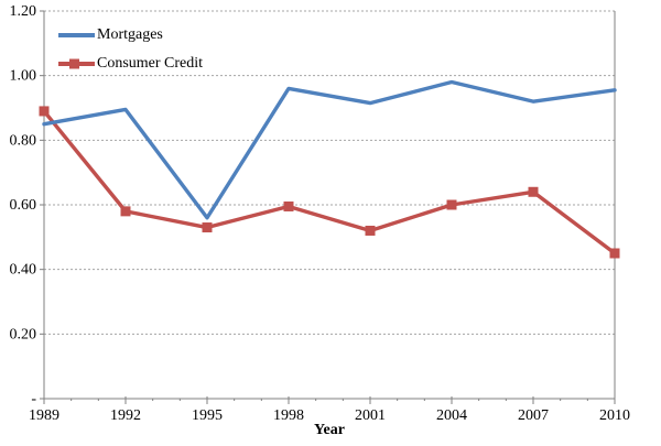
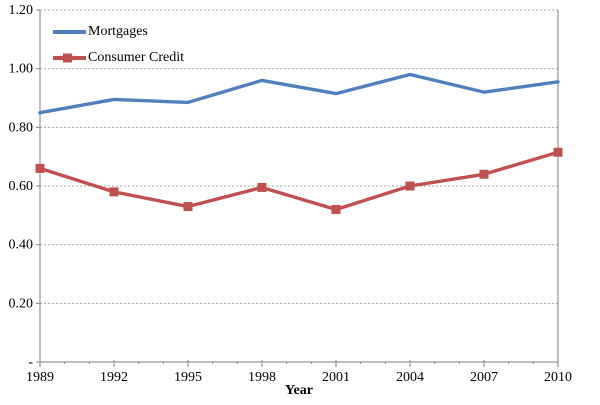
Consumer Credit/1989: 0.89 -> 0.66
Mortgages/1995: 0.56 -> 0.89
Consumer Credit/2010: 0.45 -> 0.71
